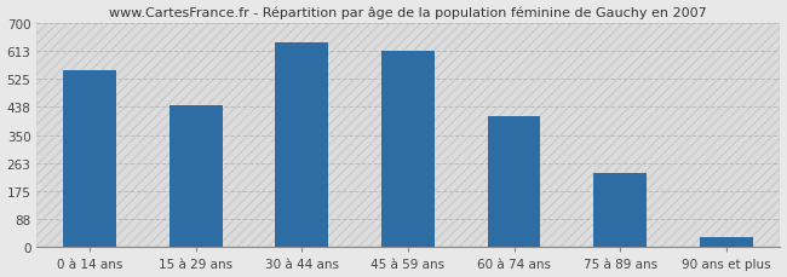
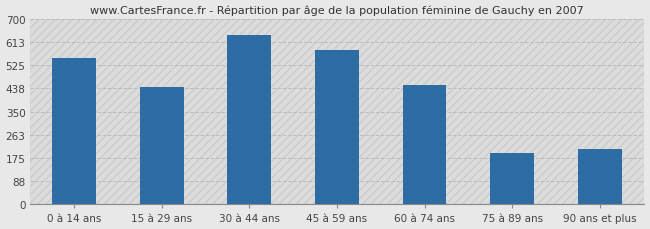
45 à 59 ans: 613 -> 580
60 à 74 ans: 408 -> 450
75 à 89 ans: 232 -> 195
90 ans et plus: 32 -> 210
